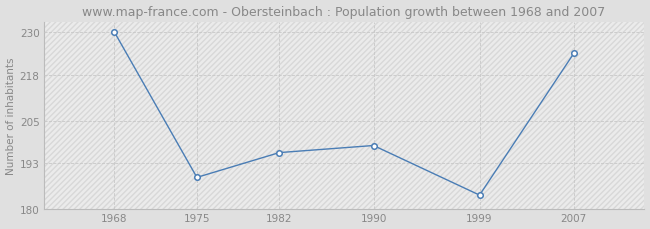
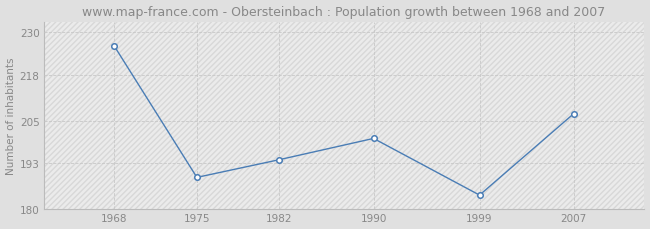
1968: 230 -> 226
1982: 196 -> 194
1990: 198 -> 200
2007: 224 -> 207
